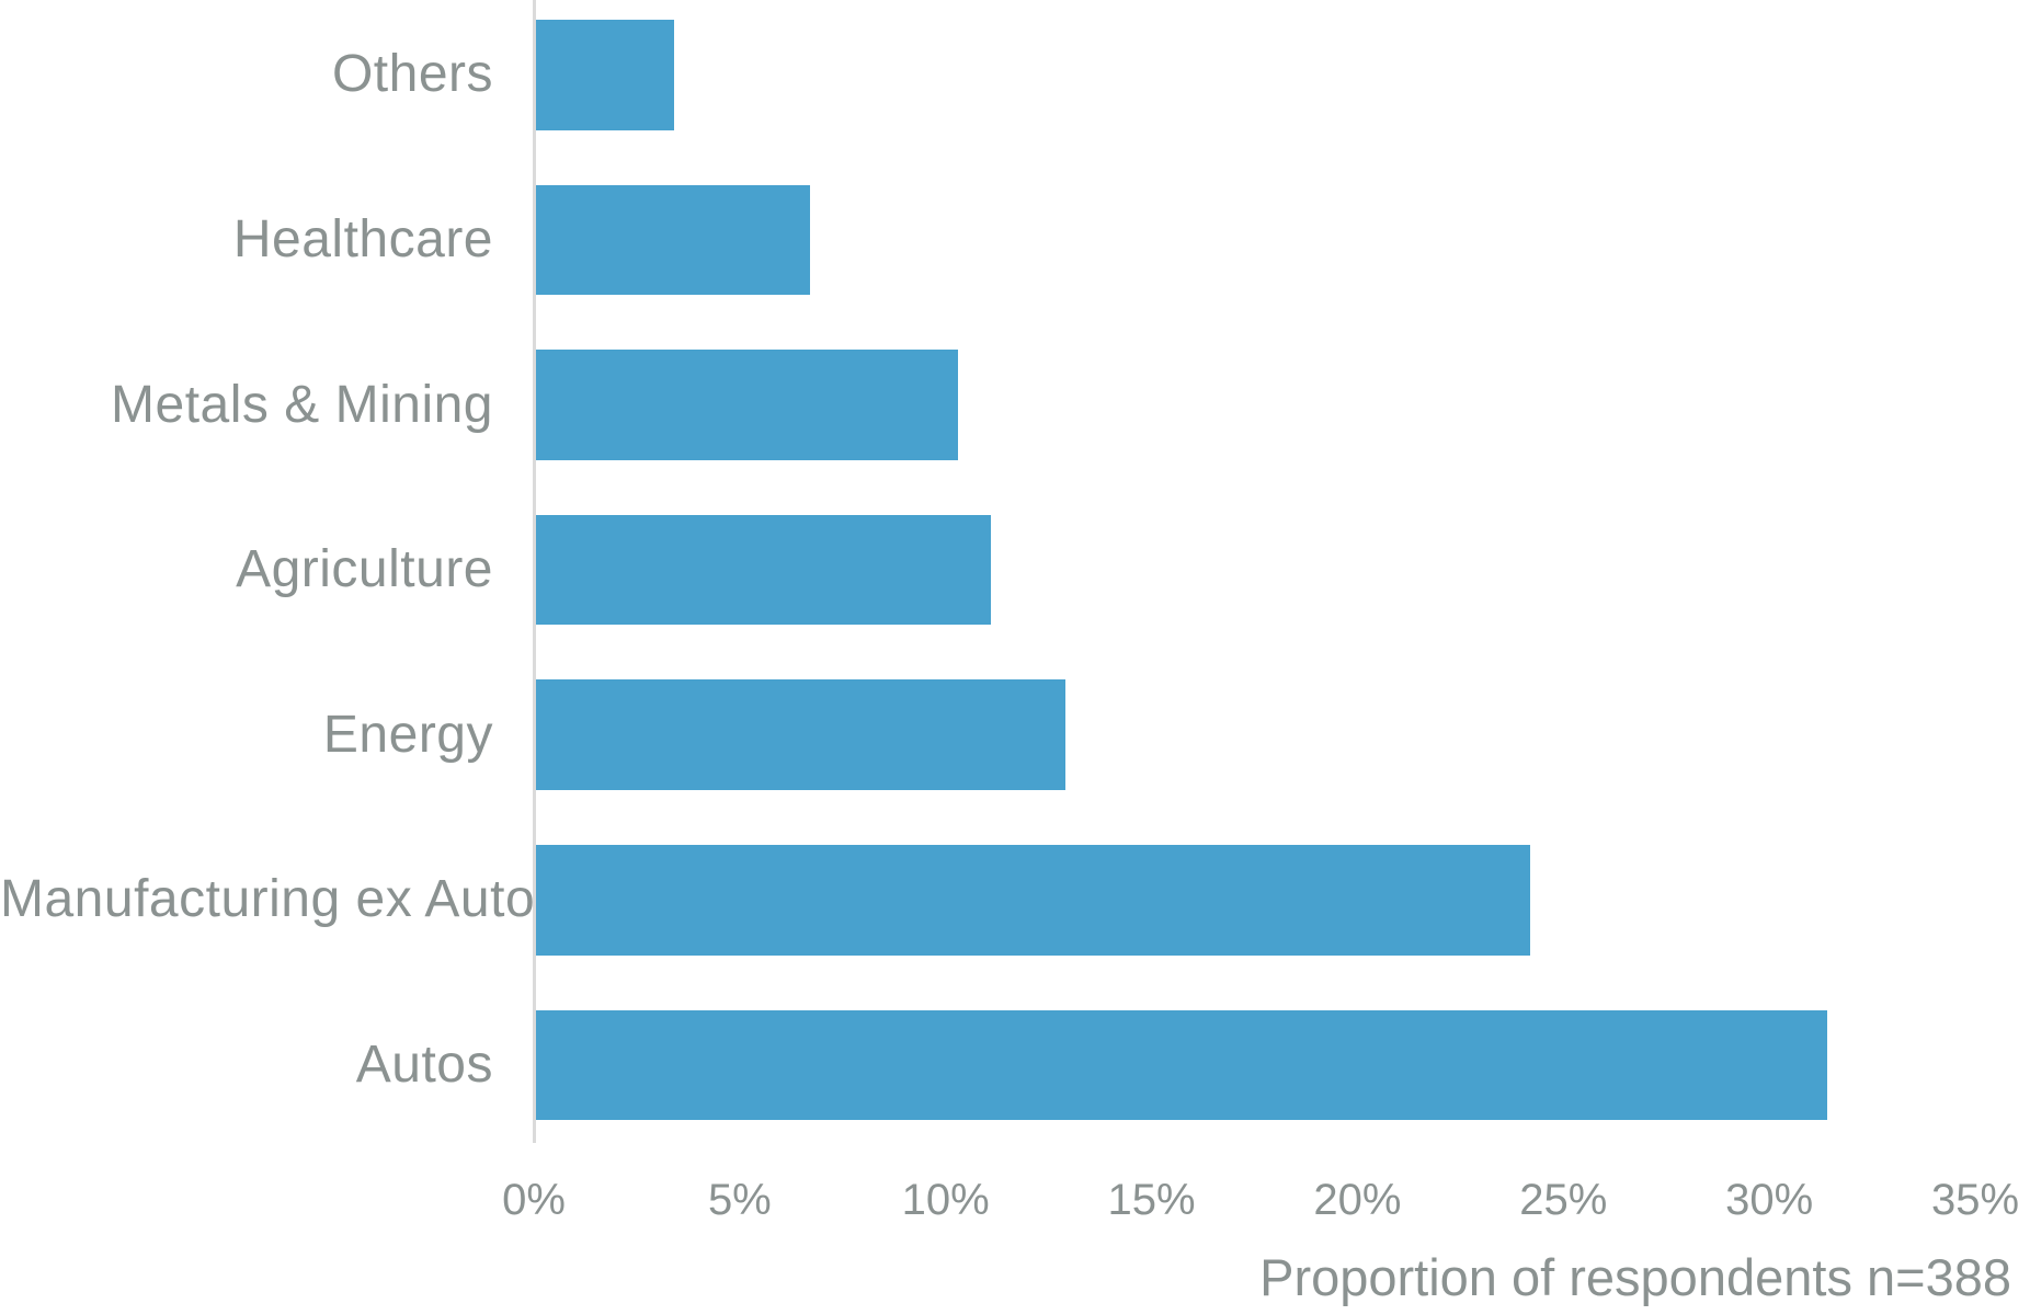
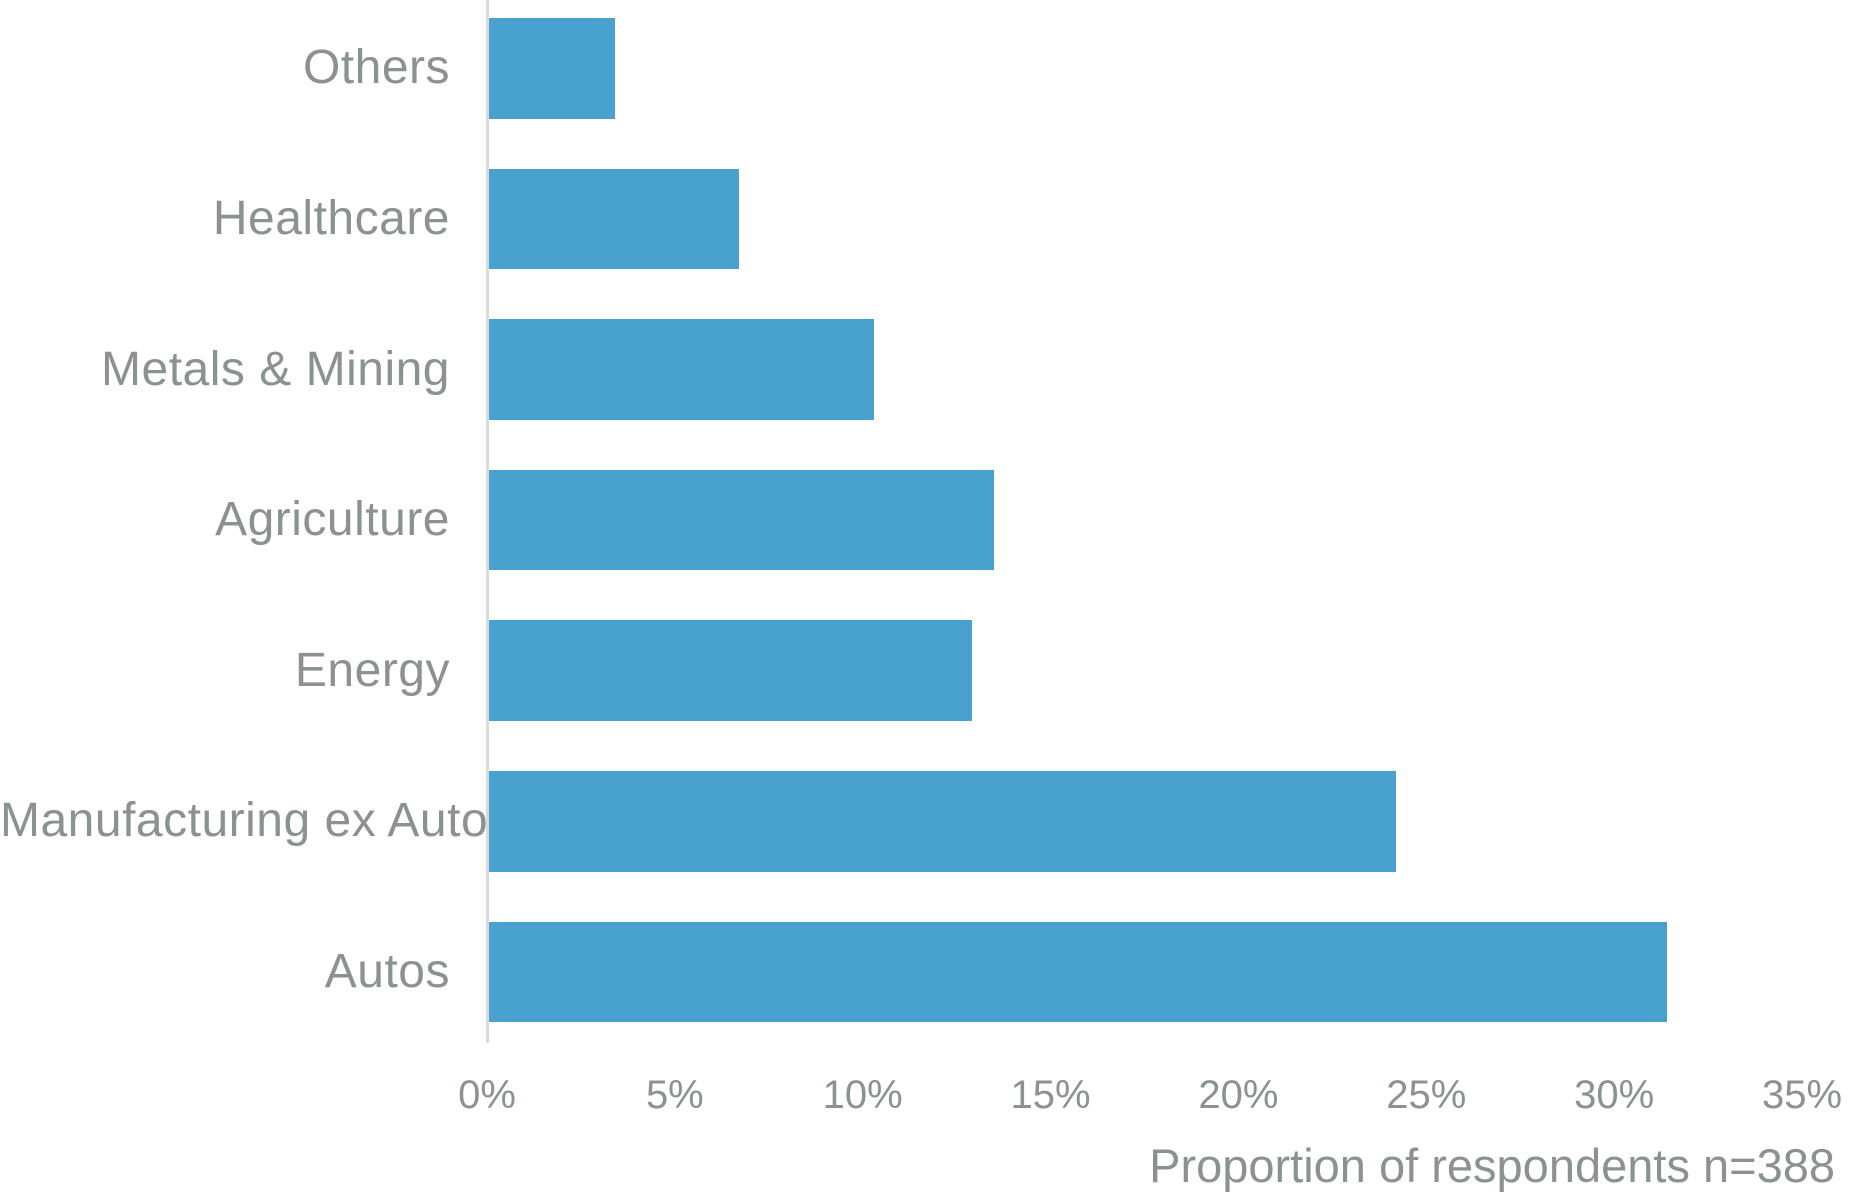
Agriculture: 11.1% -> 13.5%
